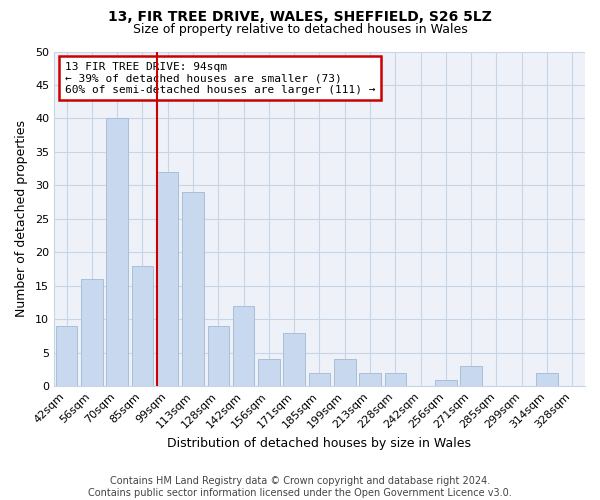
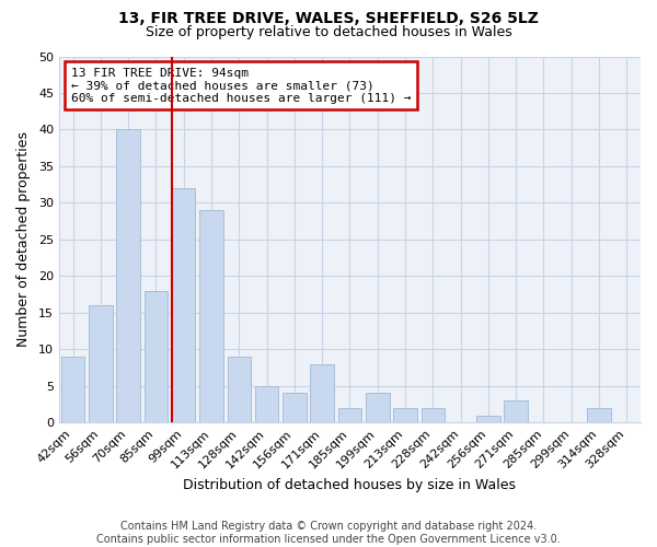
142sqm: 12 -> 5
